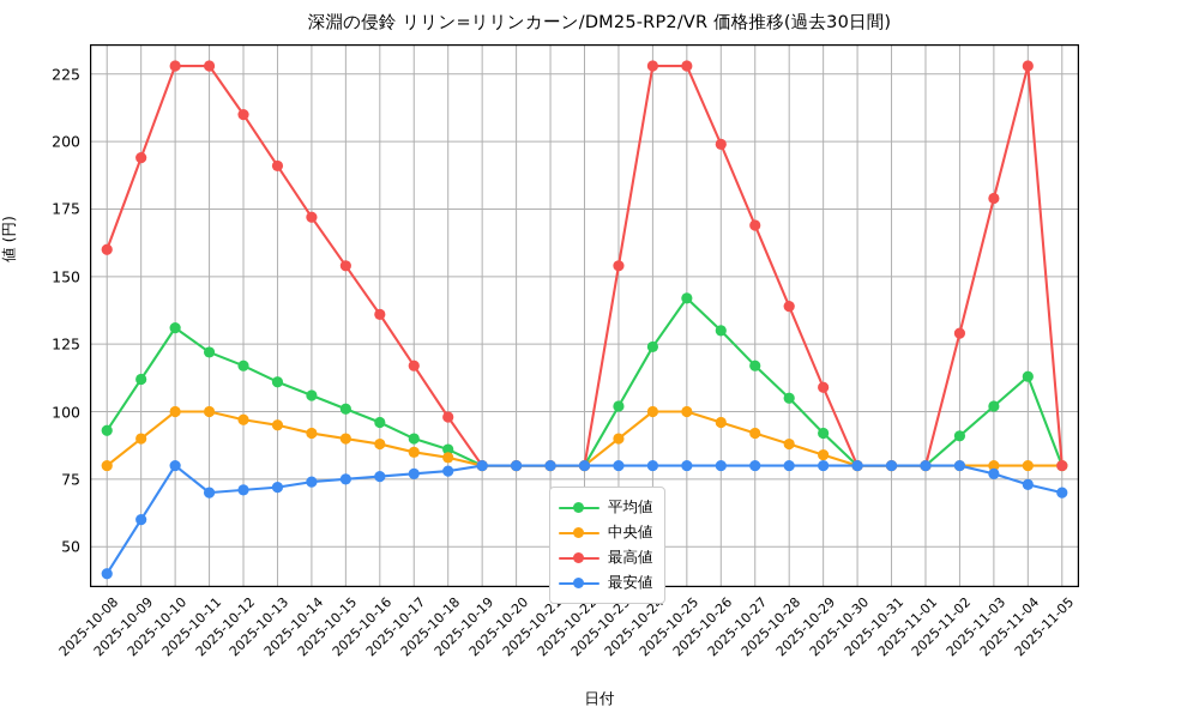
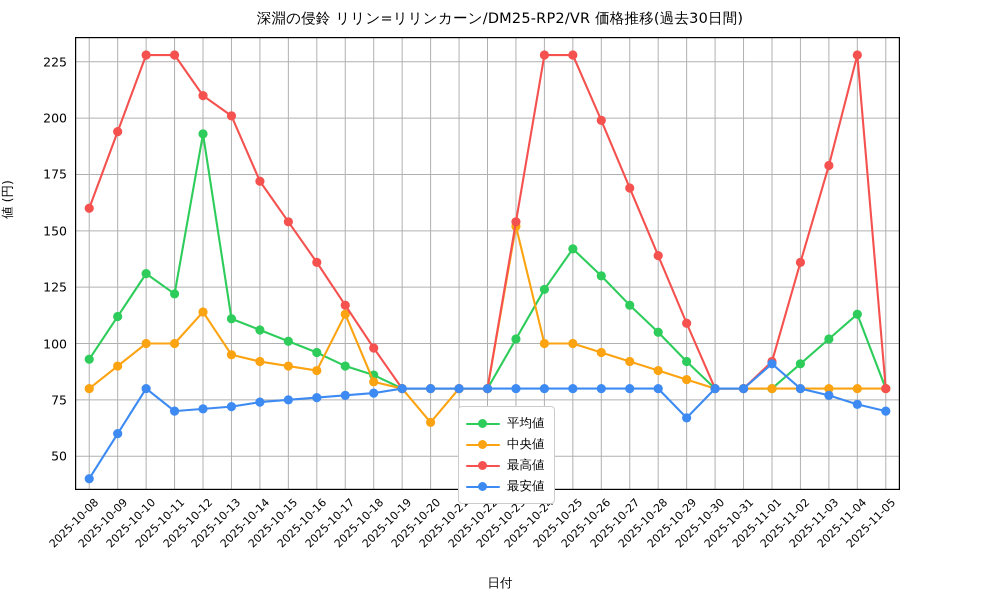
平均値/2025-10-12: 117 -> 193
中央値/2025-10-12: 97 -> 114
最高値/2025-10-13: 191 -> 201
中央値/2025-10-17: 85 -> 113
中央値/2025-10-20: 80 -> 65
中央値/2025-10-23: 90 -> 152
最安値/2025-10-29: 80 -> 67
最高値/2025-11-01: 80 -> 92
最安値/2025-11-01: 80 -> 91
最高値/2025-11-02: 129 -> 136
